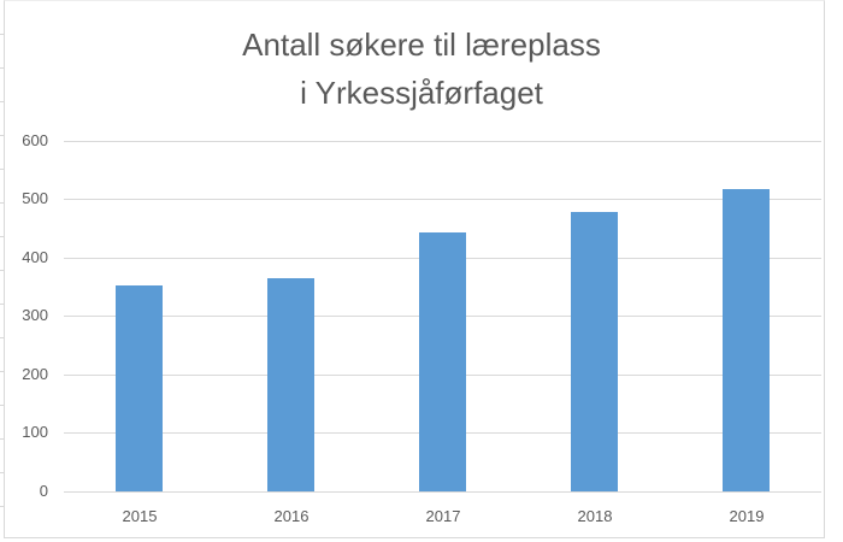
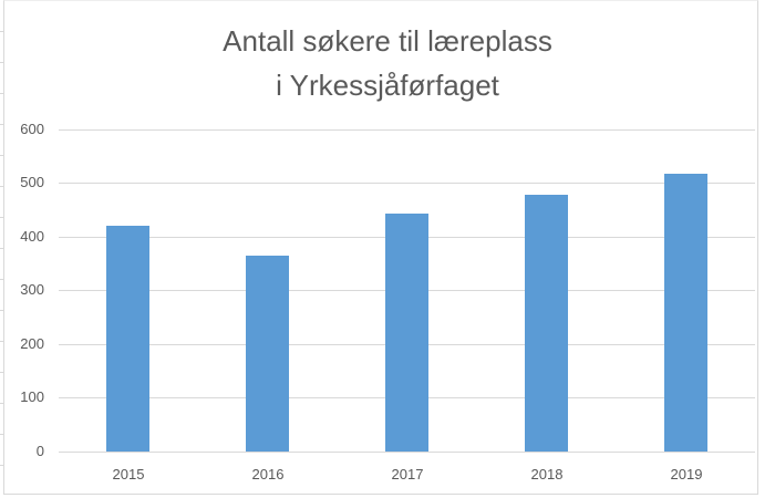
2015: 350 -> 420
